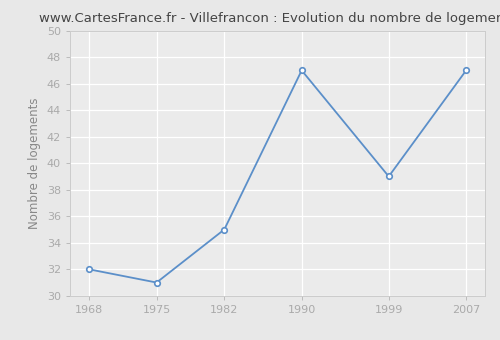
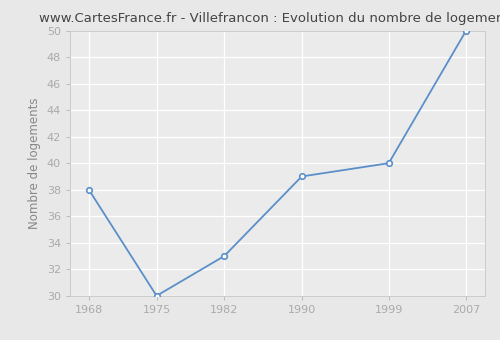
1968: 32 -> 38
1975: 31 -> 30
1982: 35 -> 33
1990: 47 -> 39
1999: 39 -> 40
2007: 47 -> 50
